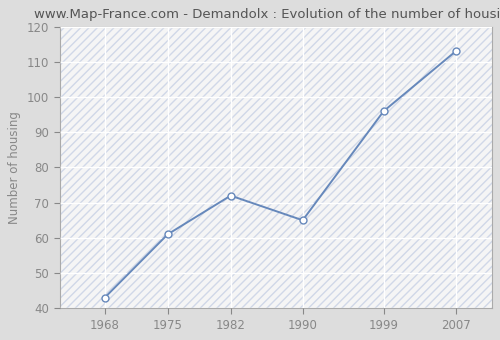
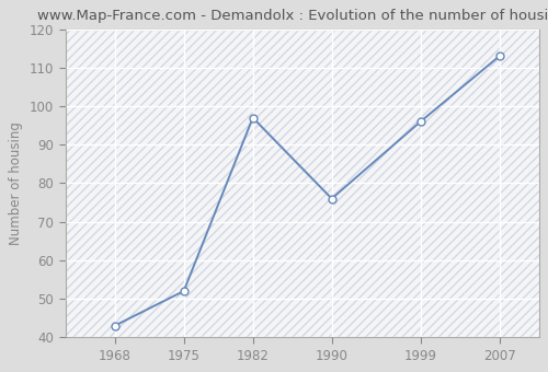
1975: 61 -> 52
1982: 72 -> 97
1990: 65 -> 76
